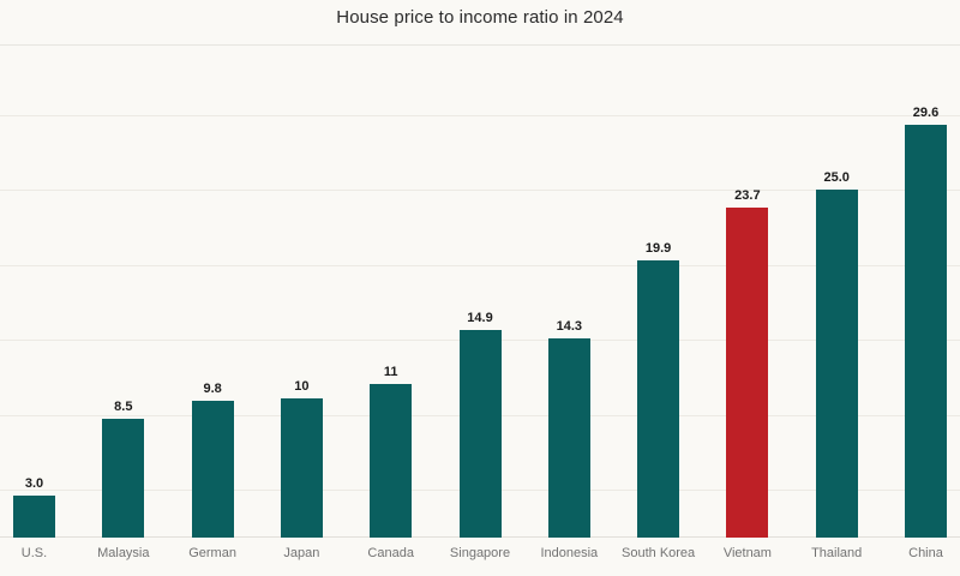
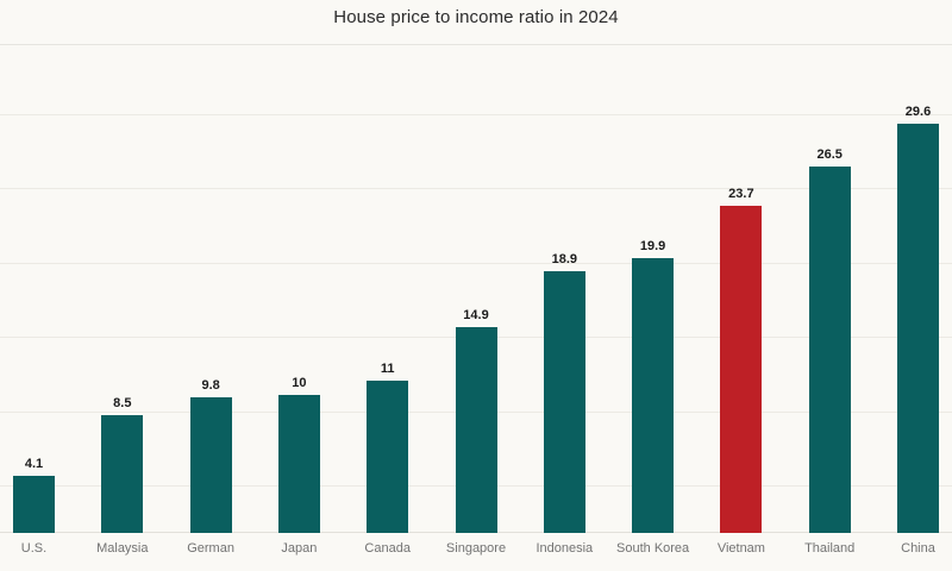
U.S.: 3.0 -> 4.1
Indonesia: 14.3 -> 18.9
Thailand: 25.0 -> 26.5
